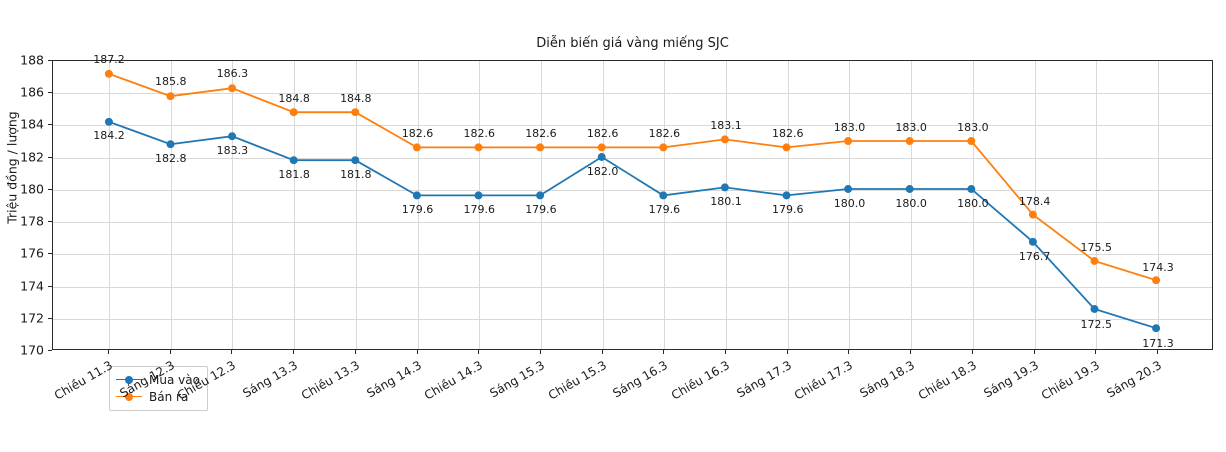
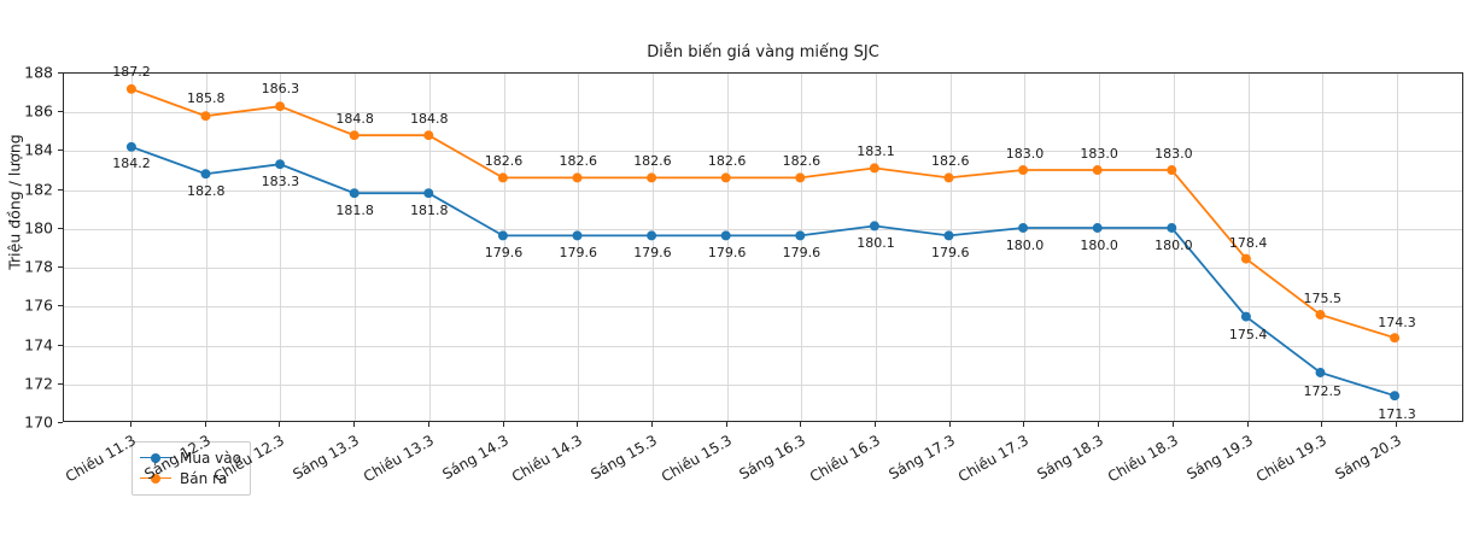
Mua vào/Chiều 15.3: 182.0 -> 179.6
Mua vào/Sáng 19.3: 176.7 -> 175.4
